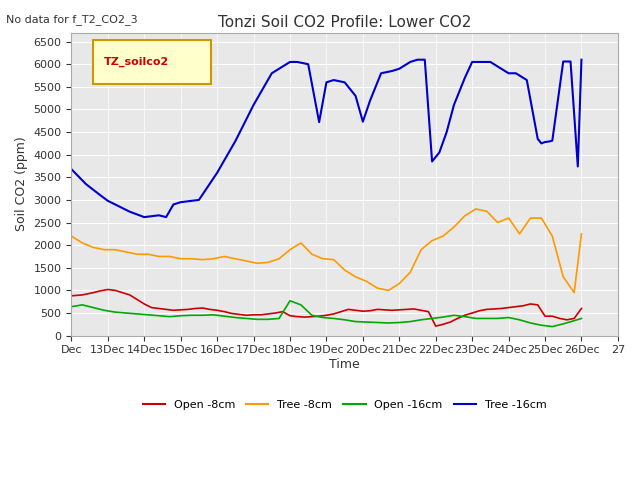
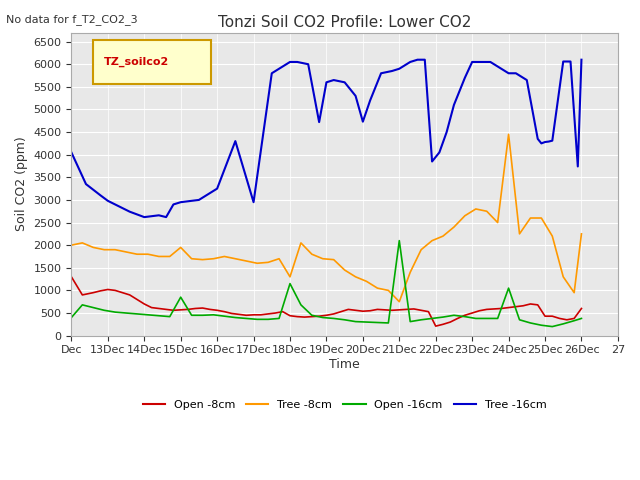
Open -8cm/Dec: 880 -> 1300
Tree -8cm/Dec: 2200 -> 2000
Open -16cm/Dec: 640 -> 400
Tree -16cm/Dec: 3680 -> 4050
Tree -8cm/15Dec: 1700 -> 1950
Open -16cm/15Dec: 440 -> 850
Tree -16cm/16Dec: 3600 -> 3250
Tree -16cm/17Dec: 5100 -> 2950
Tree -8cm/18Dec: 1900 -> 1300
Open -16cm/18Dec: 770 -> 1150
Tree -8cm/21Dec: 1150 -> 750
Open -16cm/21Dec: 290 -> 2100
Tree -8cm/24Dec: 2600 -> 4450
Open -16cm/24Dec: 400 -> 1050
